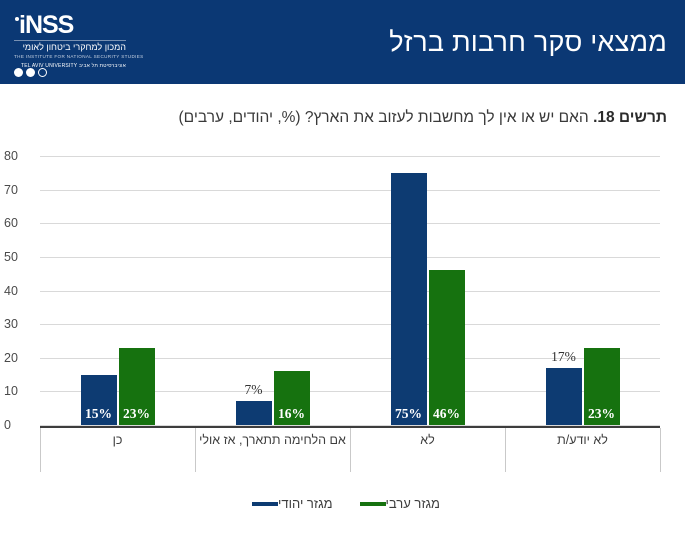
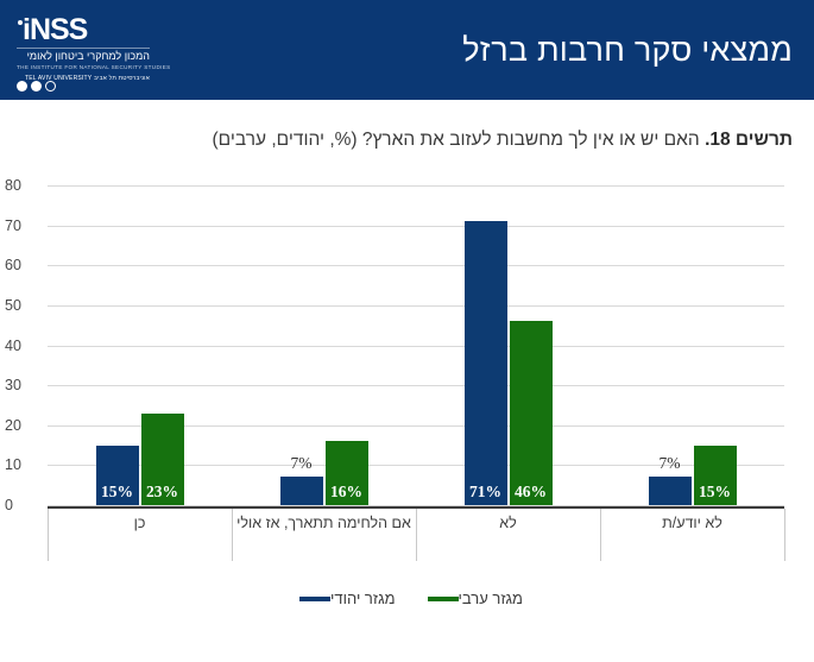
מגזר יהודי/לא: 75% -> 71%
מגזר יהודי/לא יודע/ת: 17% -> 7%
מגזר ערבי/לא יודע/ת: 23% -> 15%
